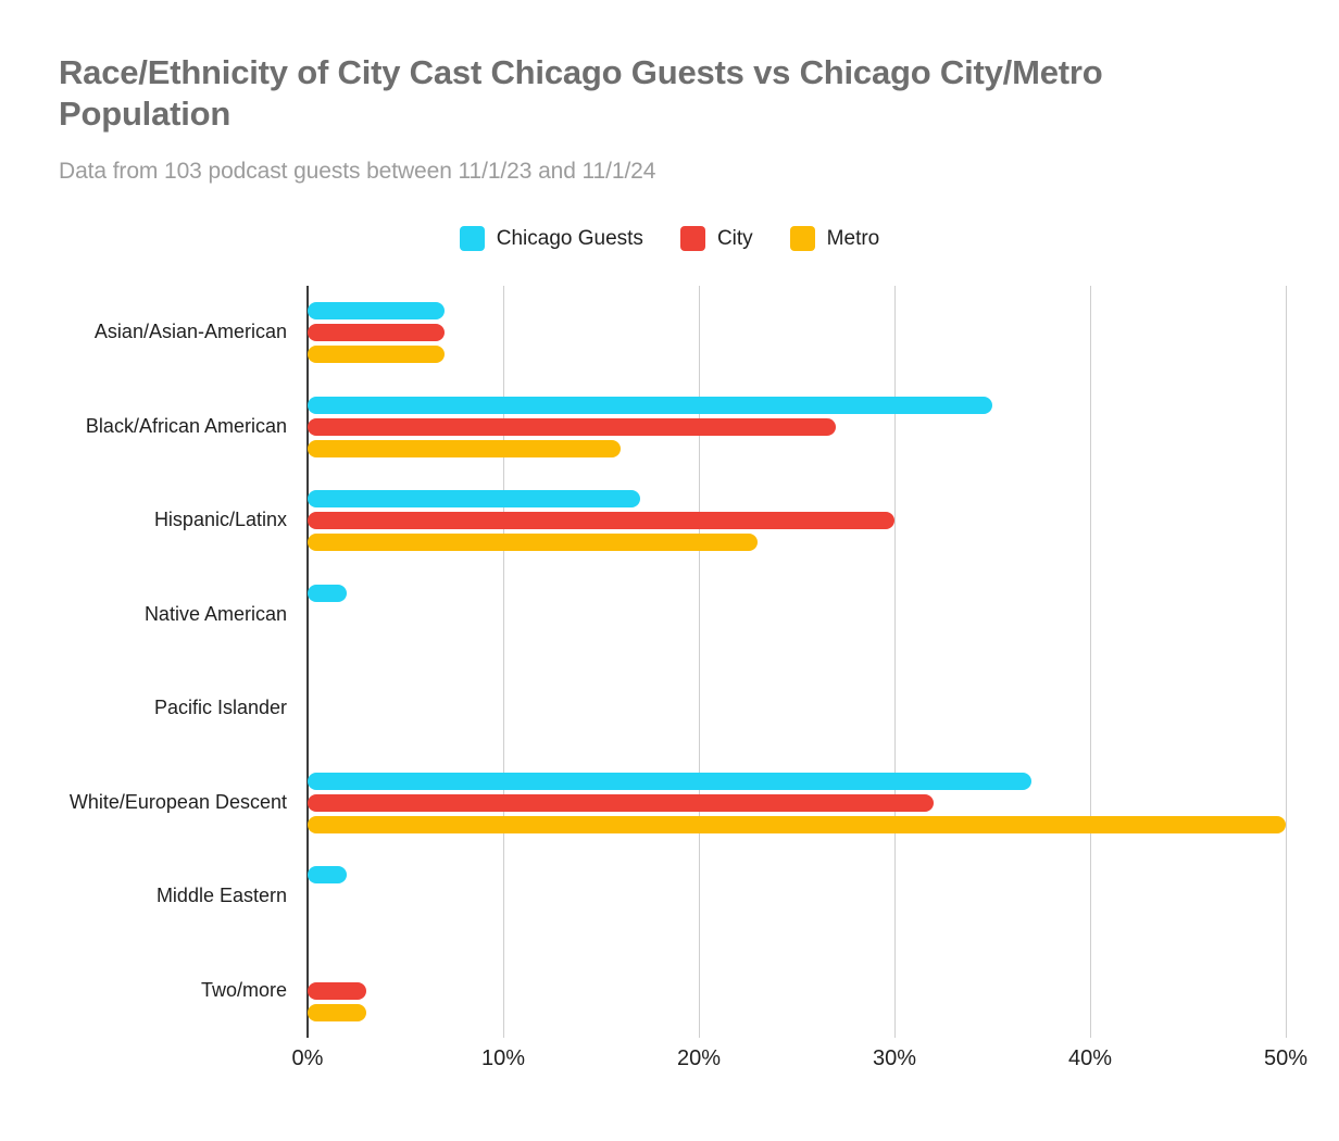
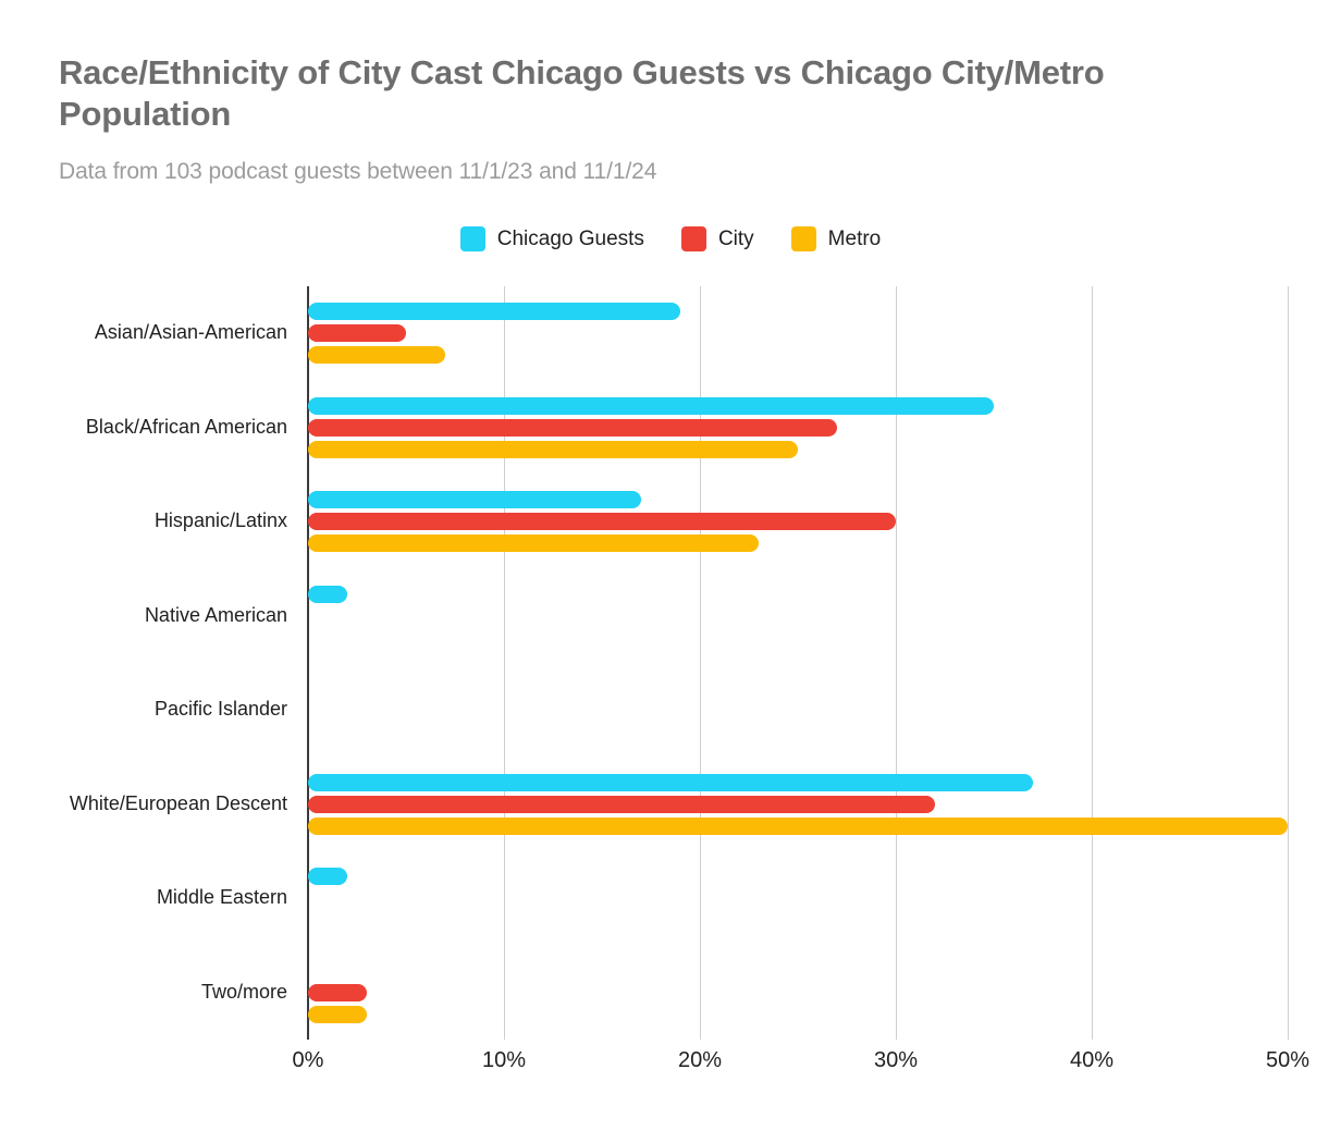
Chicago Guests/Asian/Asian-American: 7% -> 19%
City/Asian/Asian-American: 7% -> 5%
Metro/Black/African American: 16% -> 25%
